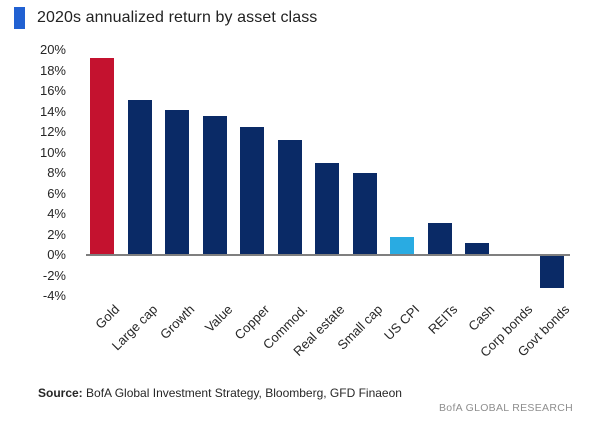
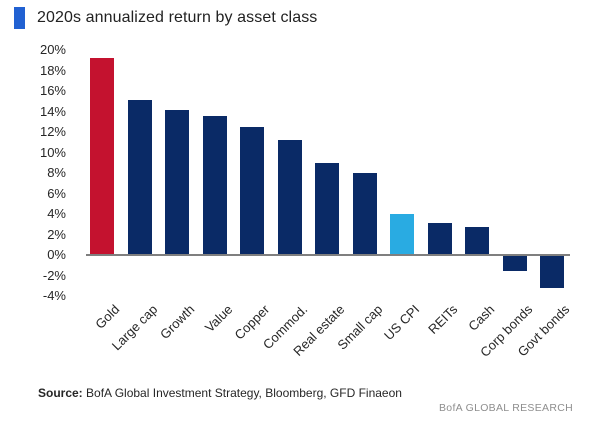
US CPI: 1.8% -> 4.0%
Cash: 1.2% -> 2.7%
Corp bonds: -0.1% -> -1.6%
